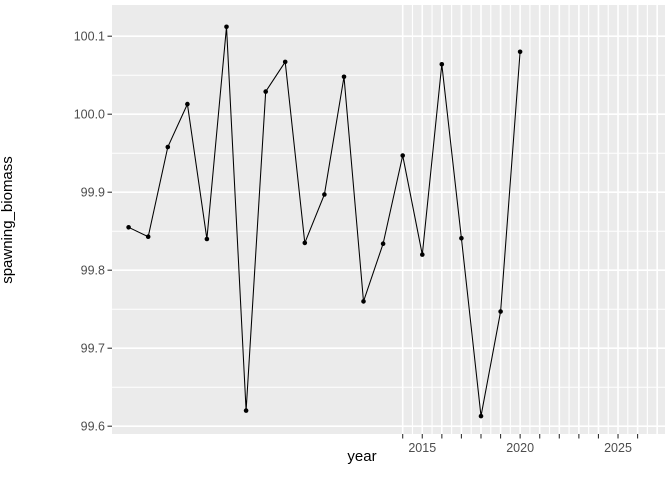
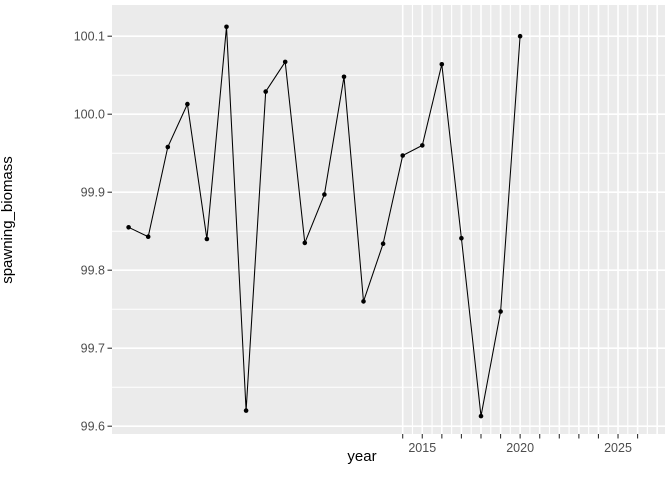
2015: 99.82 -> 99.96
2020: 100.08 -> 100.10
